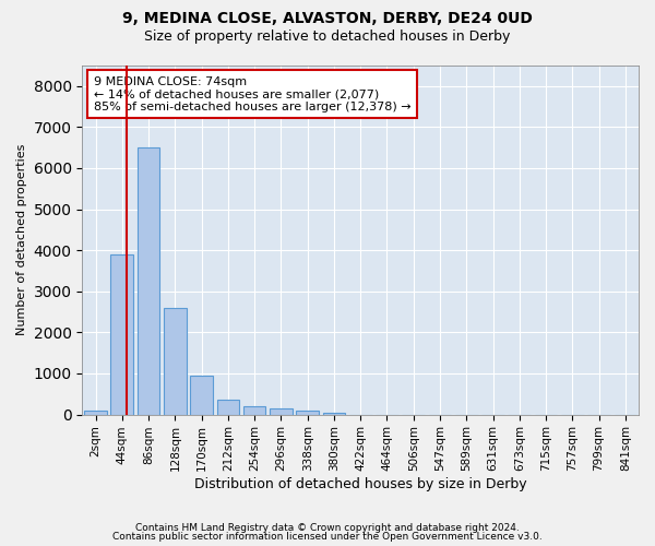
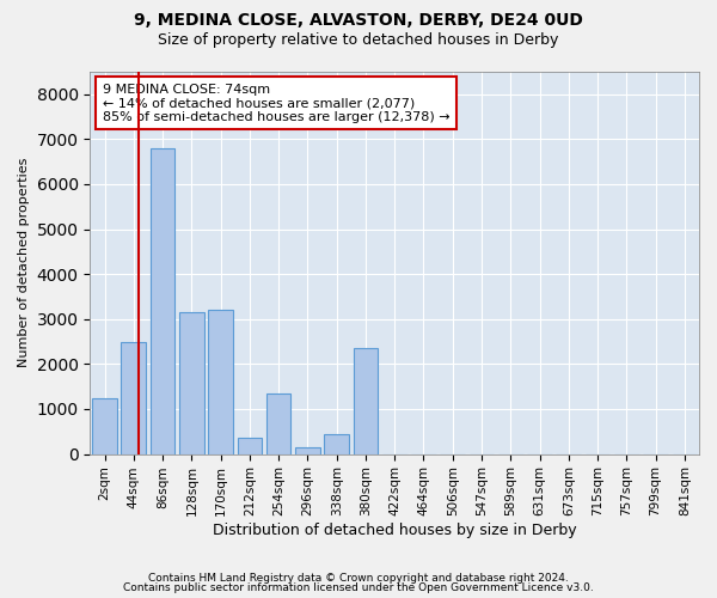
2sqm: 100 -> 1250
44sqm: 3900 -> 2500
86sqm: 6500 -> 6800
128sqm: 2600 -> 3150
170sqm: 950 -> 3200
254sqm: 200 -> 1350
338sqm: 100 -> 450
380sqm: 50 -> 2350
